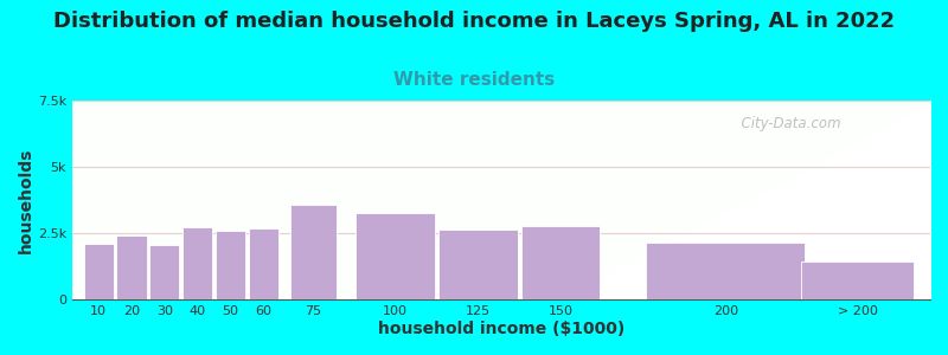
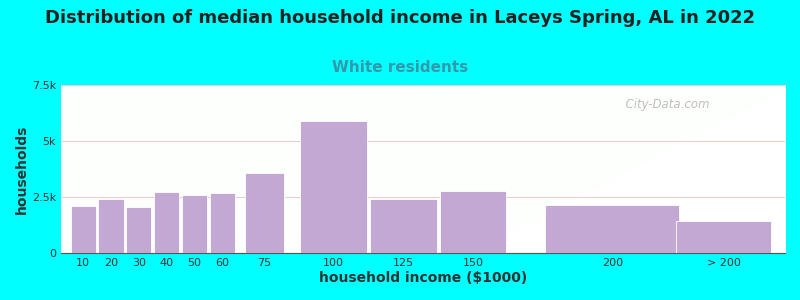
100: 3.25k -> 5.90k
125: 2.65k -> 2.40k
